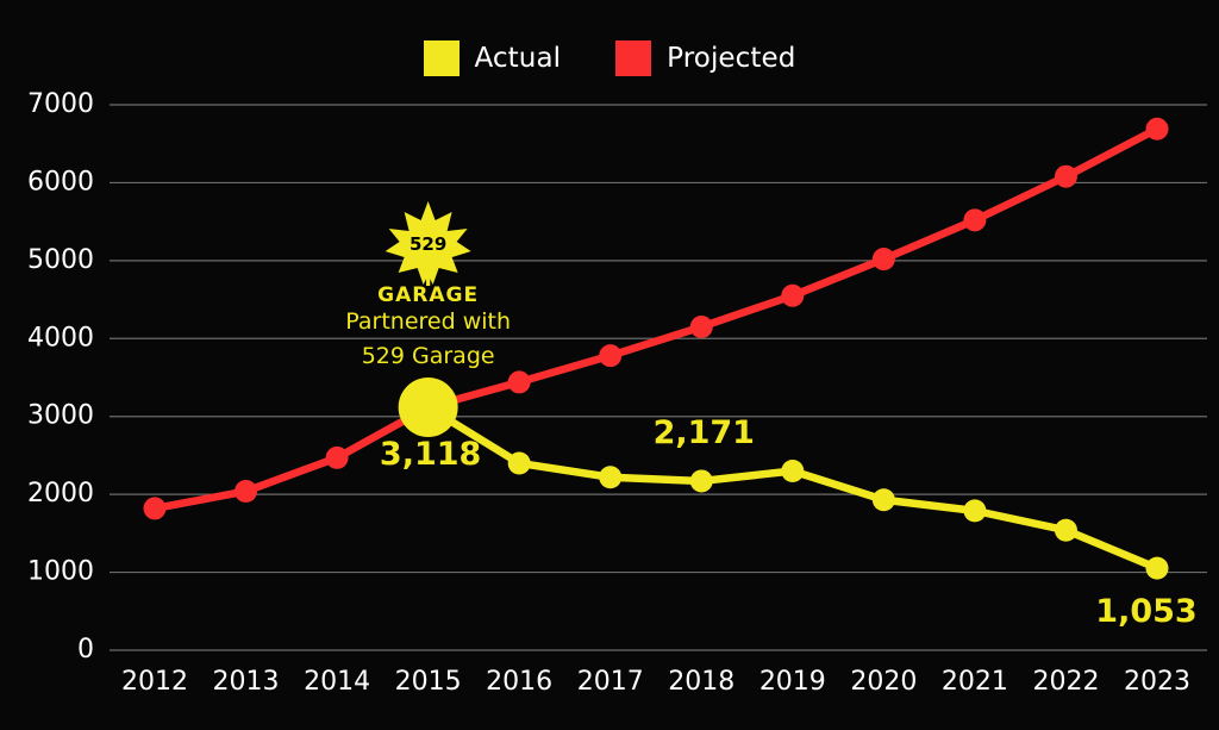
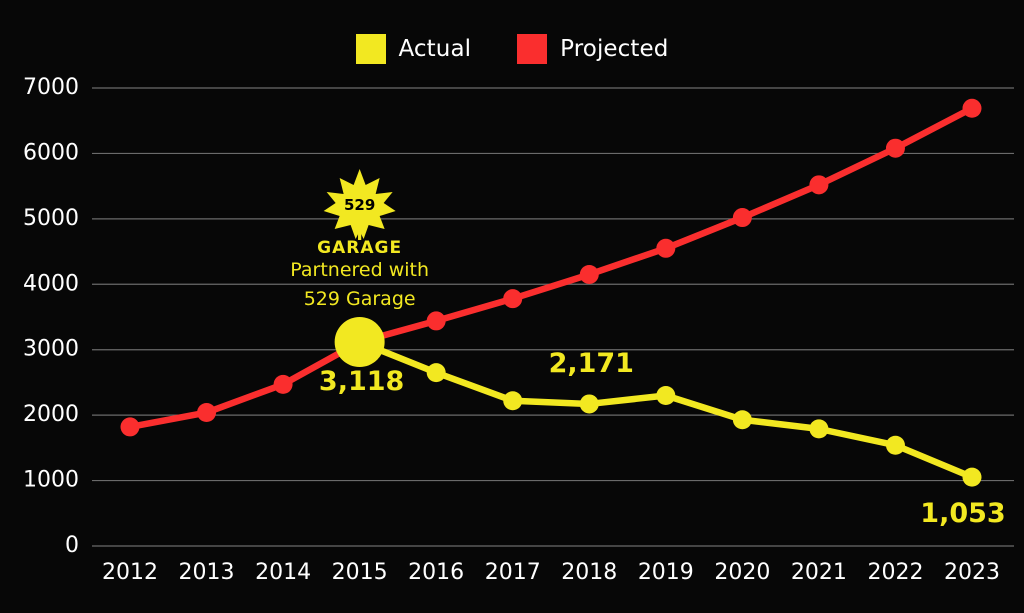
Actual/2016: 2400 -> 2600
